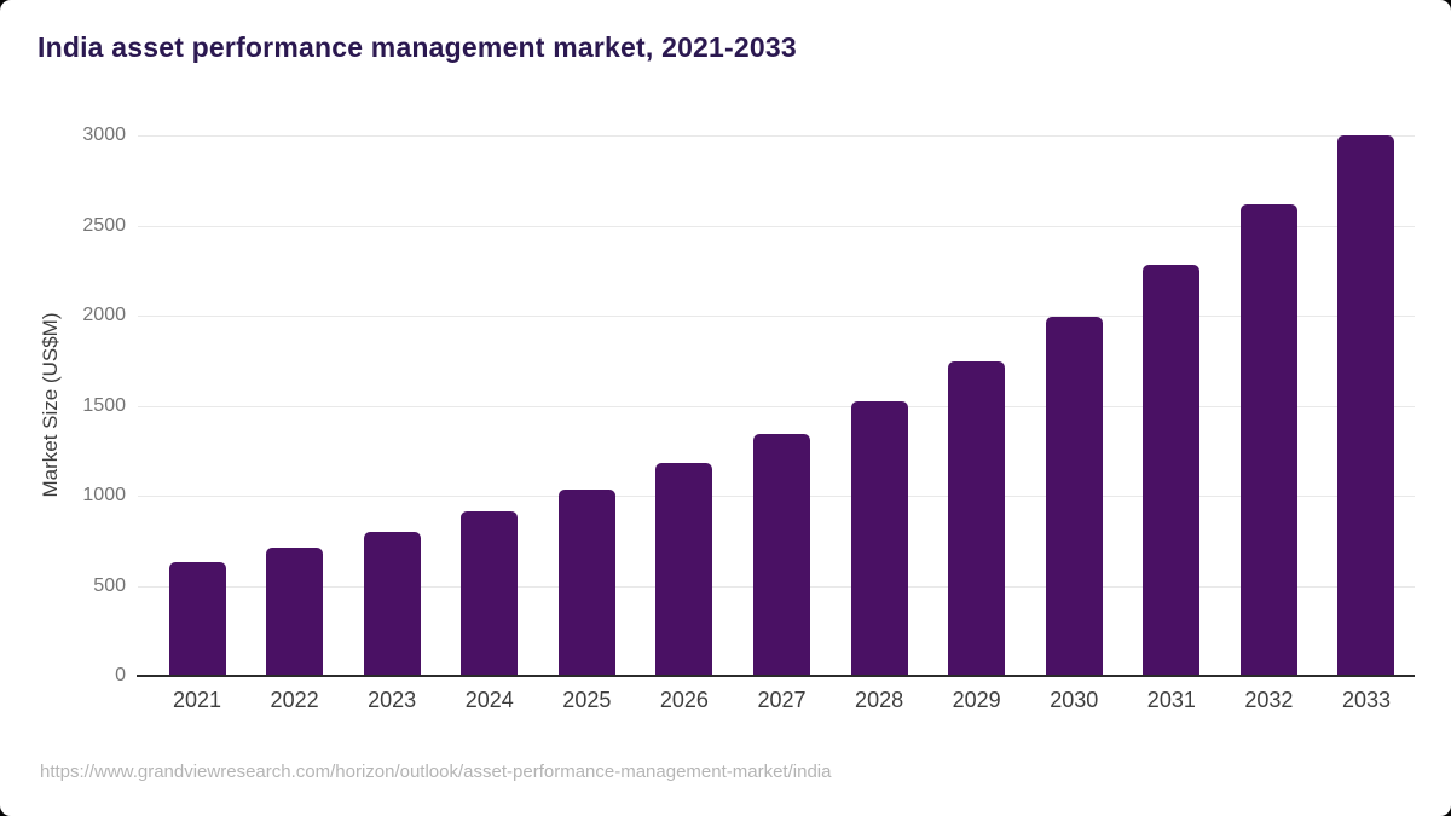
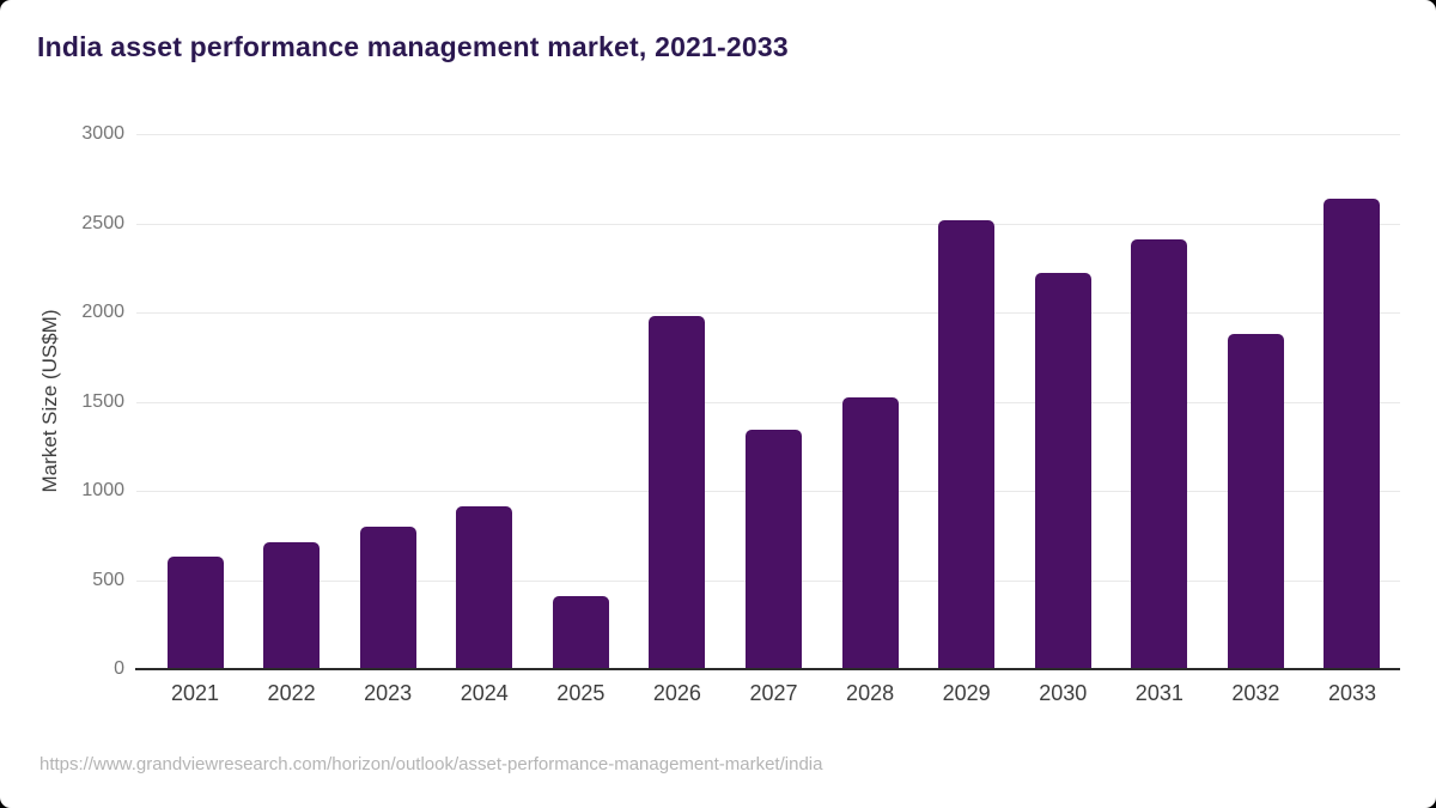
2025: 1040 -> 410
2026: 1180 -> 1980
2029: 1740 -> 2520
2030: 2000 -> 2220
2031: 2280 -> 2410
2032: 2620 -> 1880
2033: 3000 -> 2640
